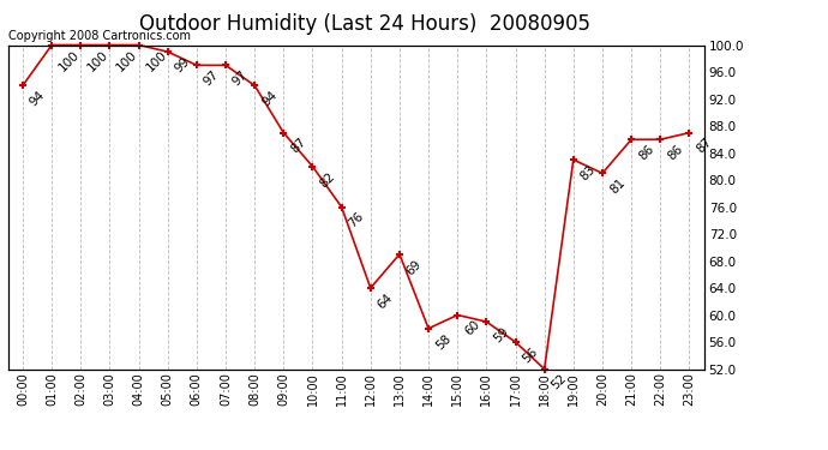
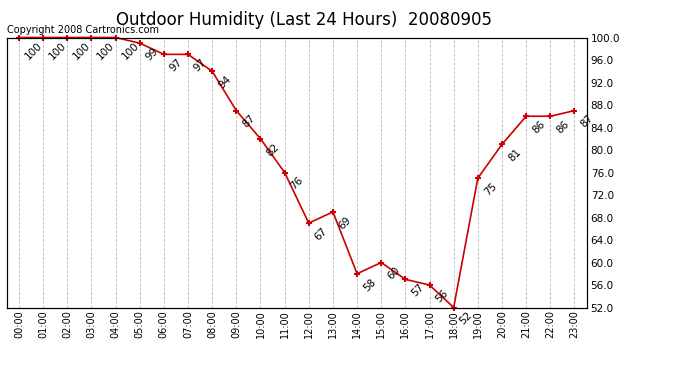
00:00: 94 -> 100
12:00: 64 -> 67
16:00: 59 -> 57
19:00: 83 -> 75
